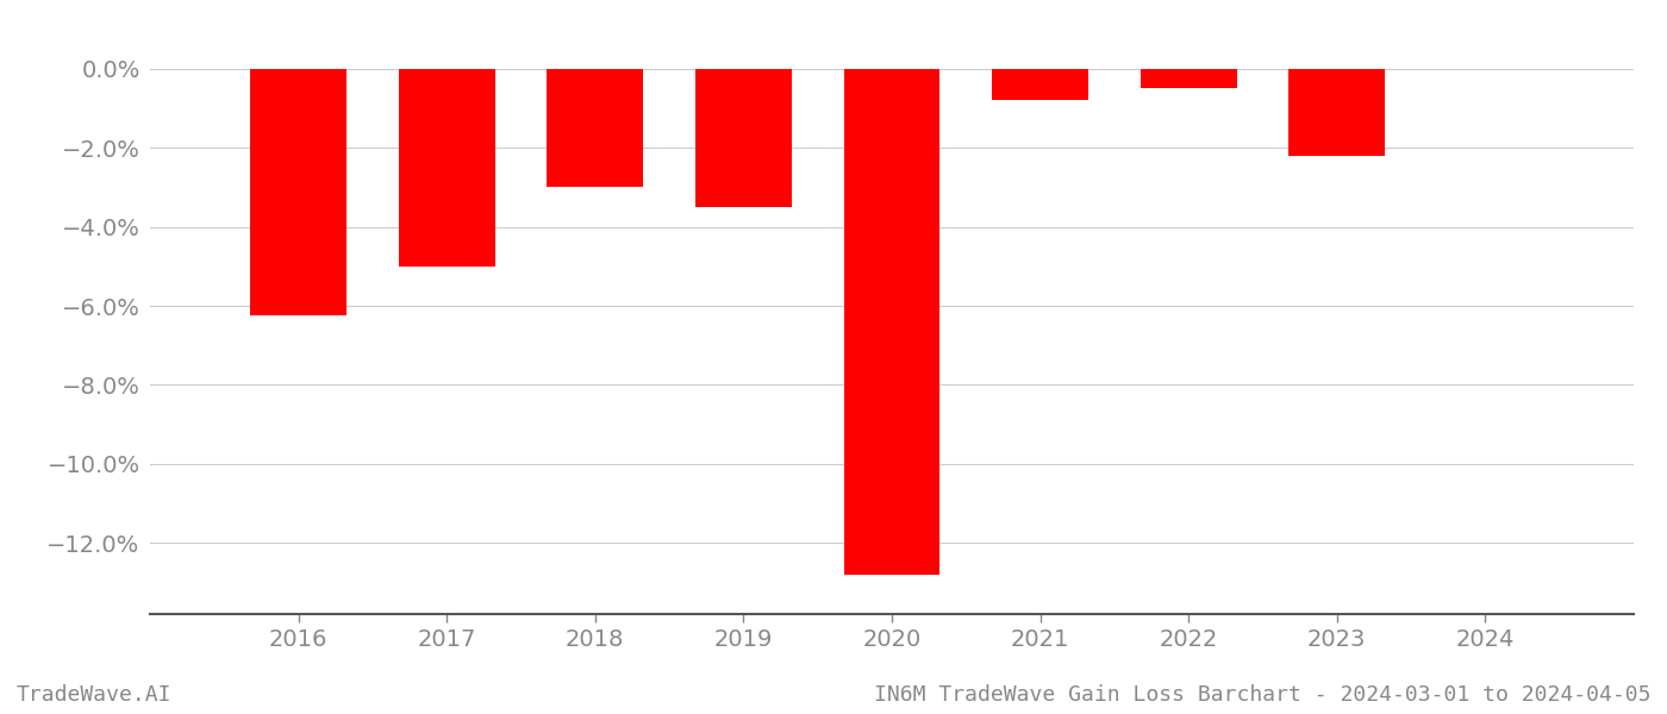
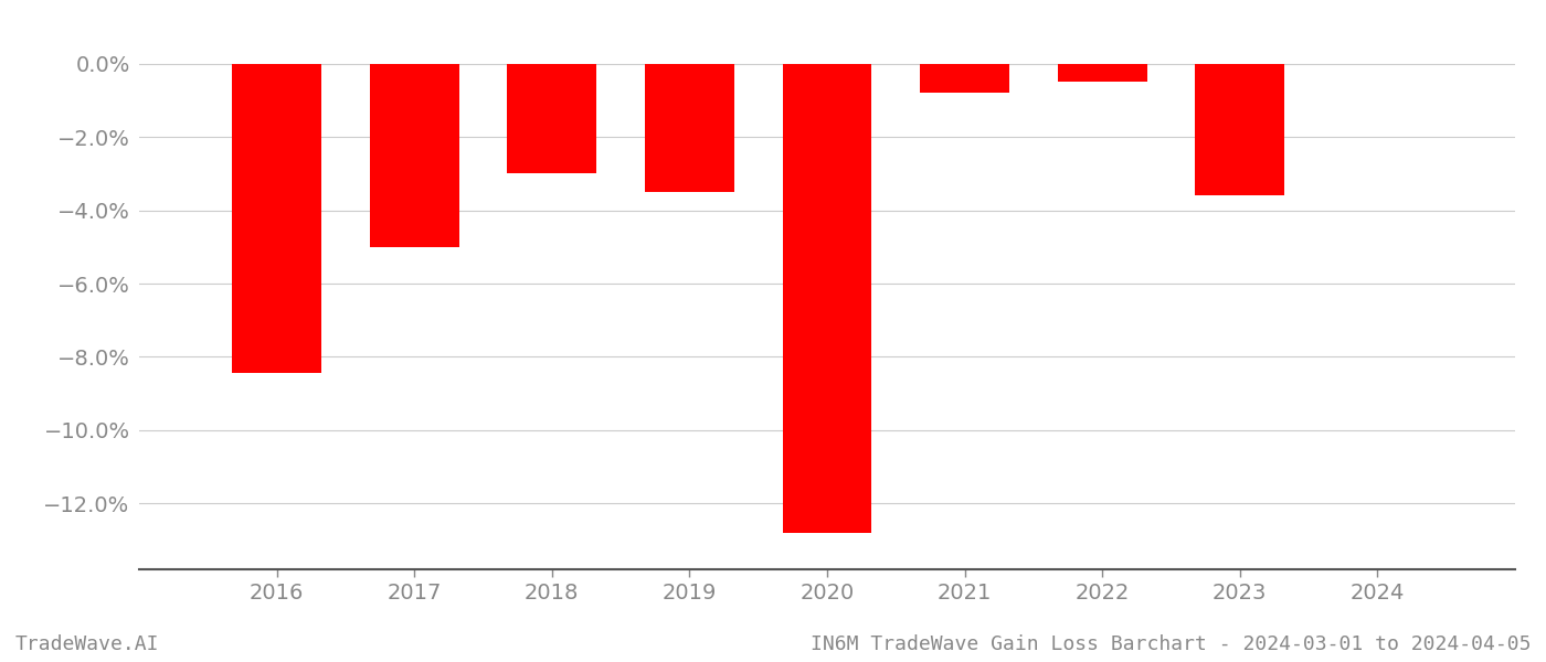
2016: -6.25% -> -8.45%
2023: -2.20% -> -3.60%
